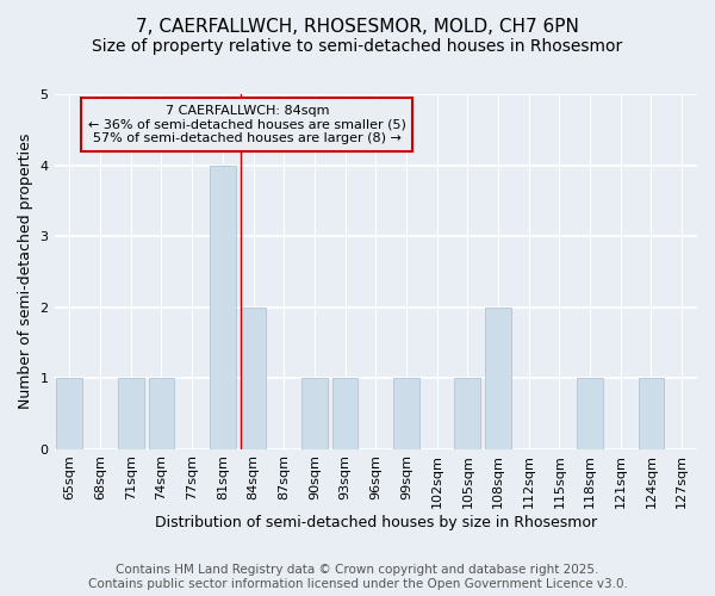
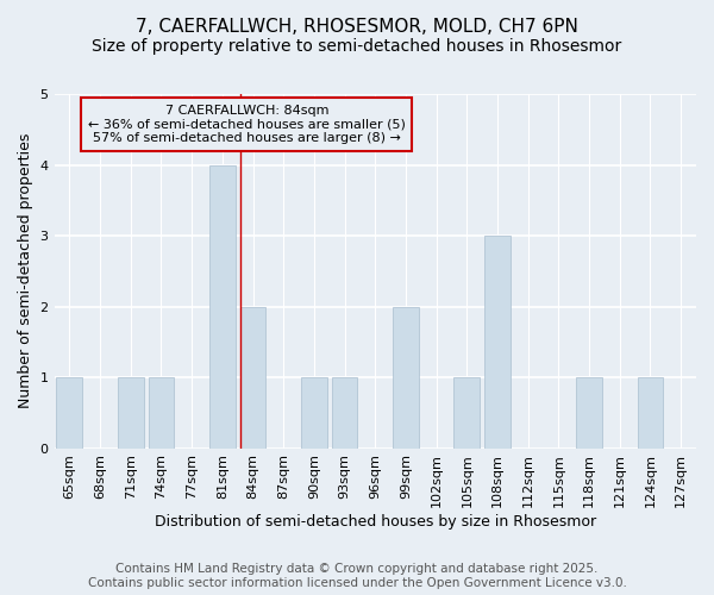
99sqm: 1 -> 2
108sqm: 2 -> 3
